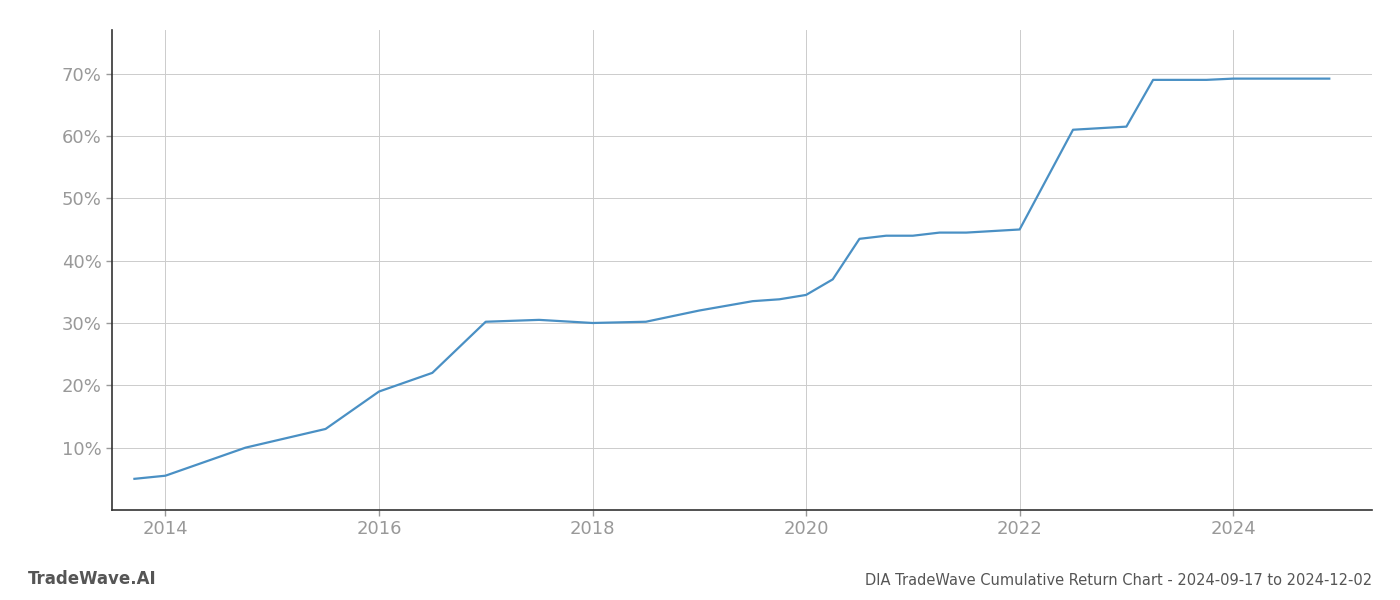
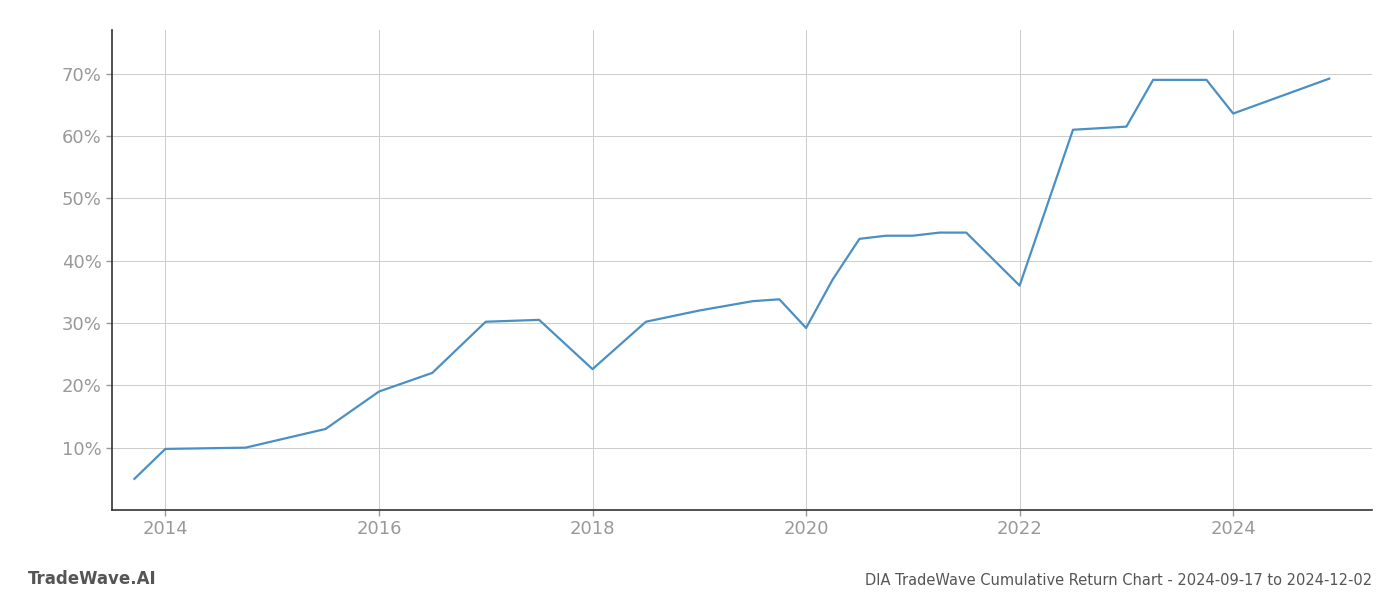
2014: 5.5% -> 9.8%
2018: 30.0% -> 22.6%
2020: 34.5% -> 29.2%
2022: 45.0% -> 36.0%
2024: 69.2% -> 63.6%
